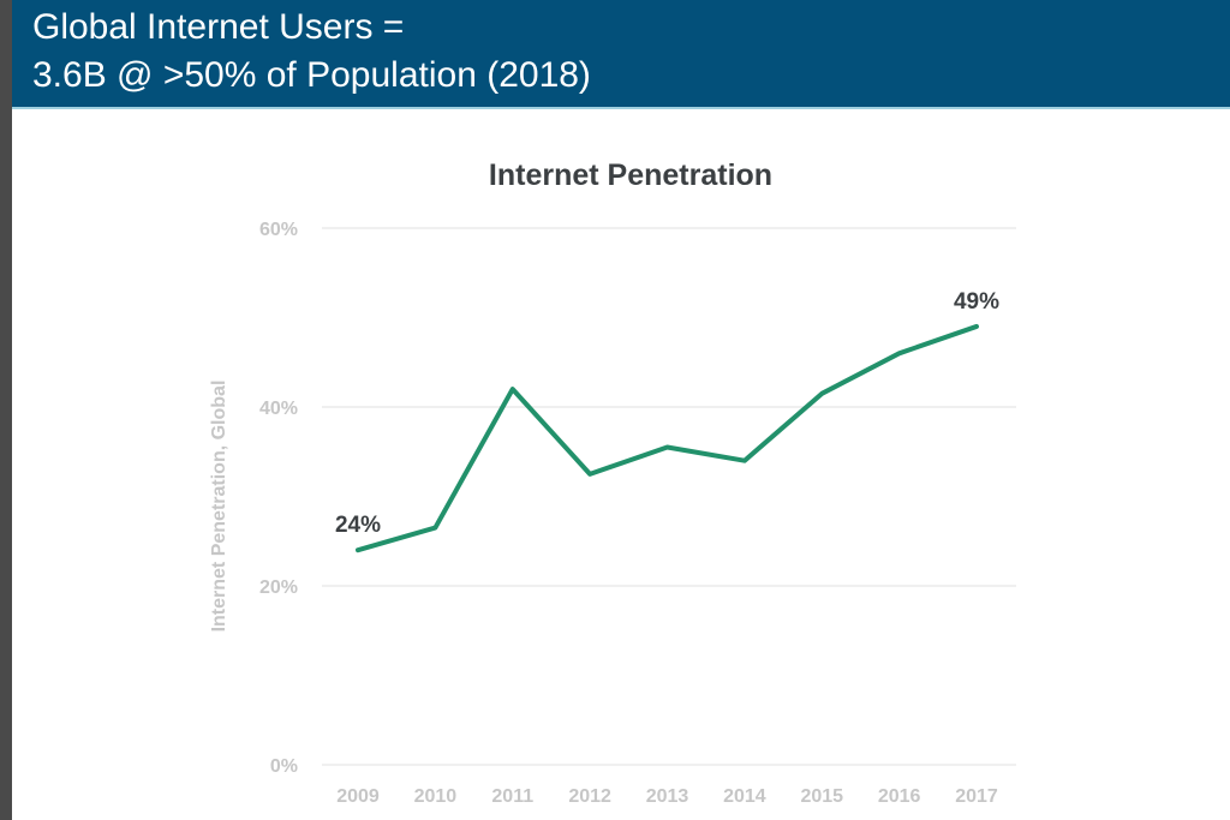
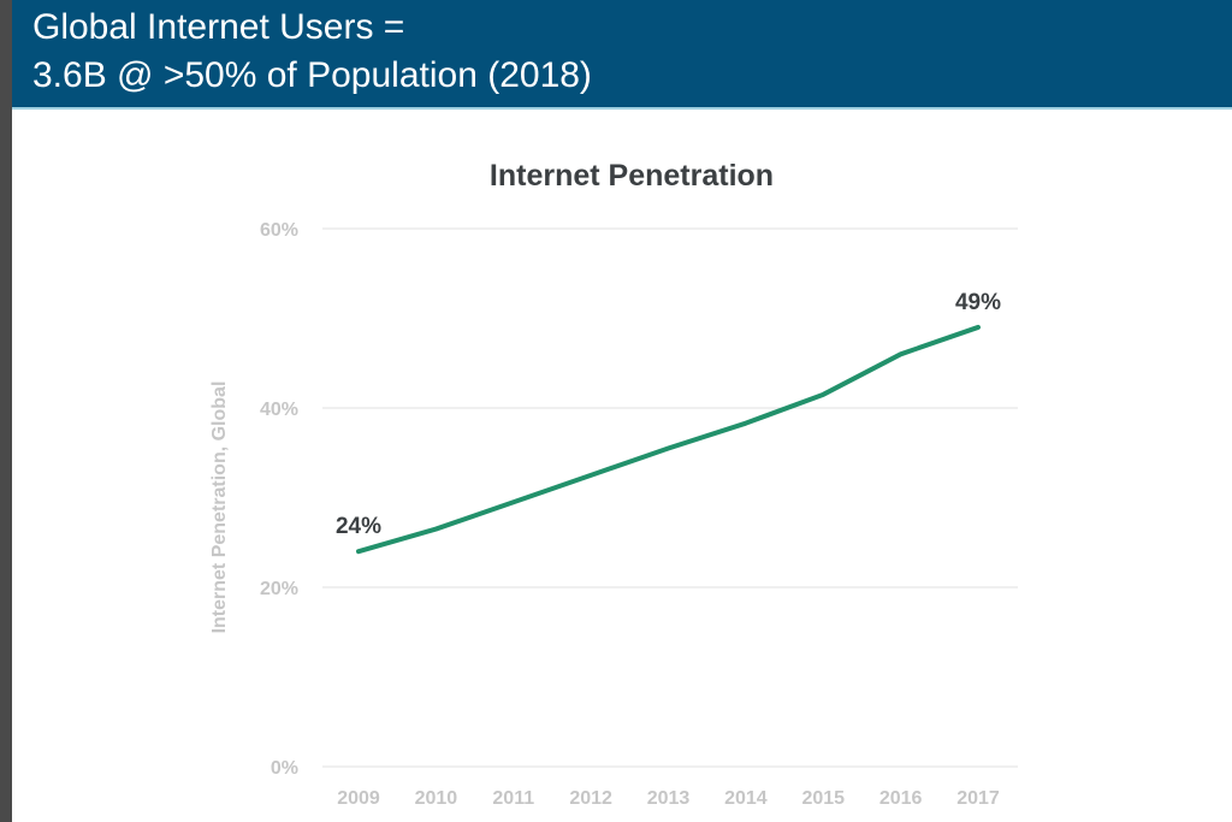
2011: 42% -> 30%
2014: 34% -> 38%
